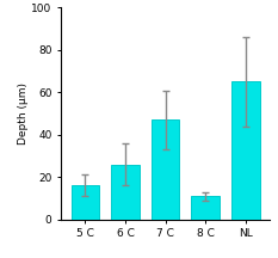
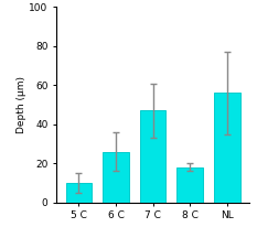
5 C: 16 -> 10
8 C: 11 -> 18
NL: 65 -> 56
